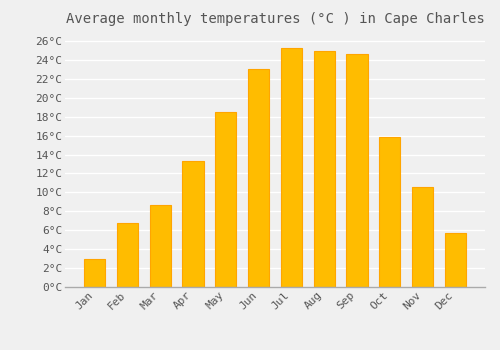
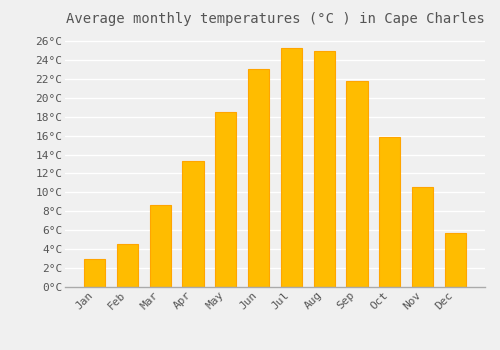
Feb: 6.8°C -> 4.5°C
Sep: 24.6°C -> 21.8°C
